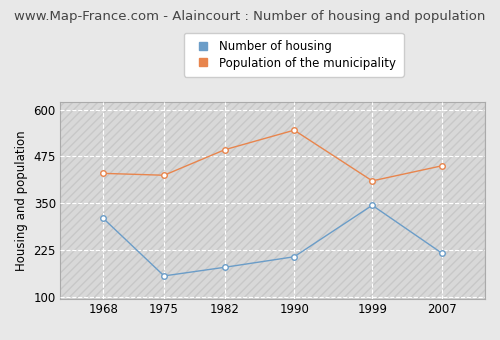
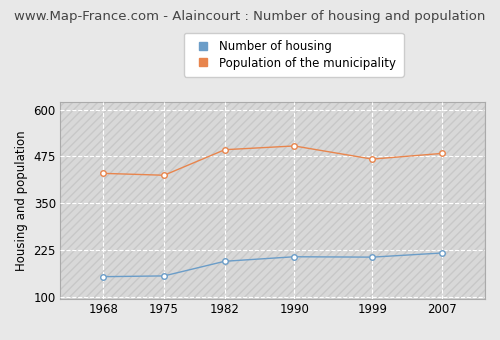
Number of housing/1968: 310 -> 155
Number of housing/1982: 180 -> 196
Population of the municipality/1990: 545 -> 503
Number of housing/1999: 345 -> 207
Population of the municipality/1999: 410 -> 468
Population of the municipality/2007: 450 -> 483
